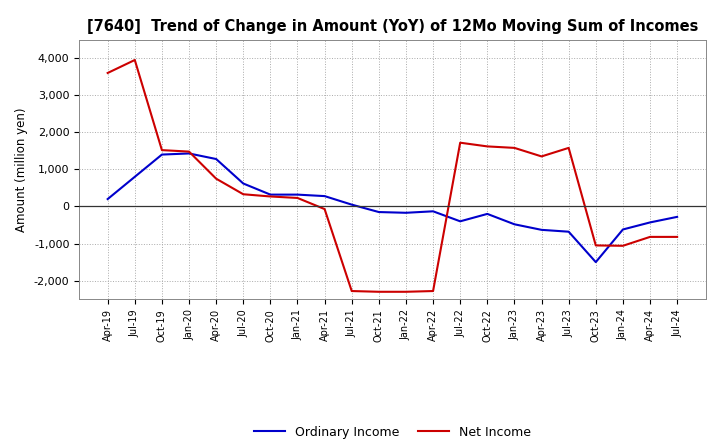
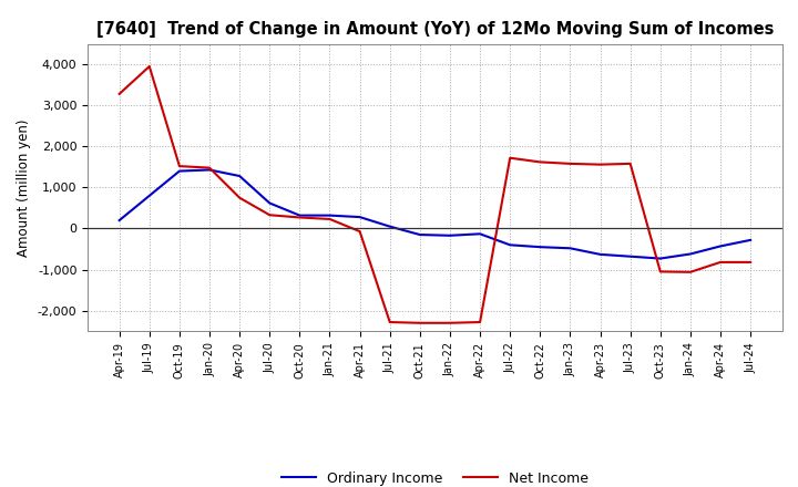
Net Income/Apr-19: 3,600 -> 3,280
Ordinary Income/Oct-22: -200 -> -450
Net Income/Apr-23: 1,350 -> 1,560
Ordinary Income/Oct-23: -1,500 -> -730
